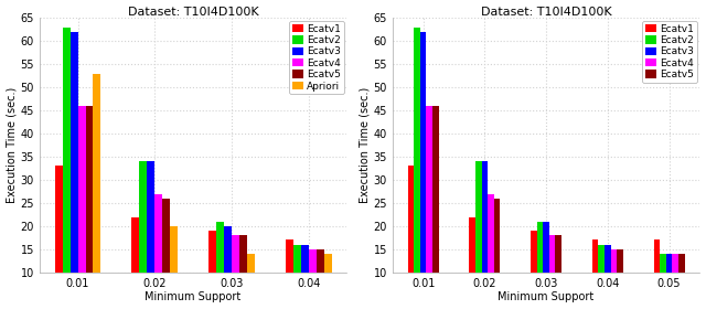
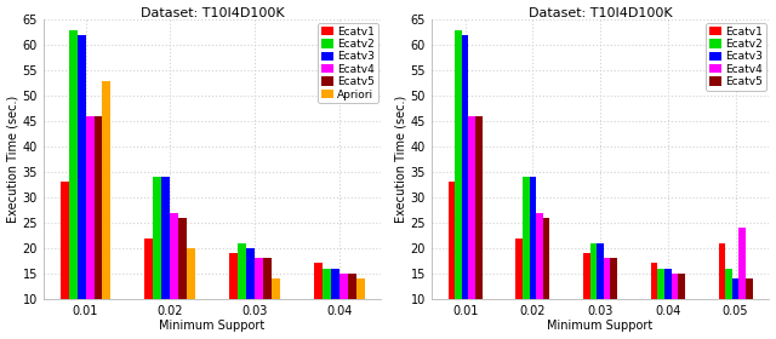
Ecatv1/0.05: 17 -> 21
Ecatv2/0.05: 14 -> 16
Ecatv4/0.05: 14 -> 24
